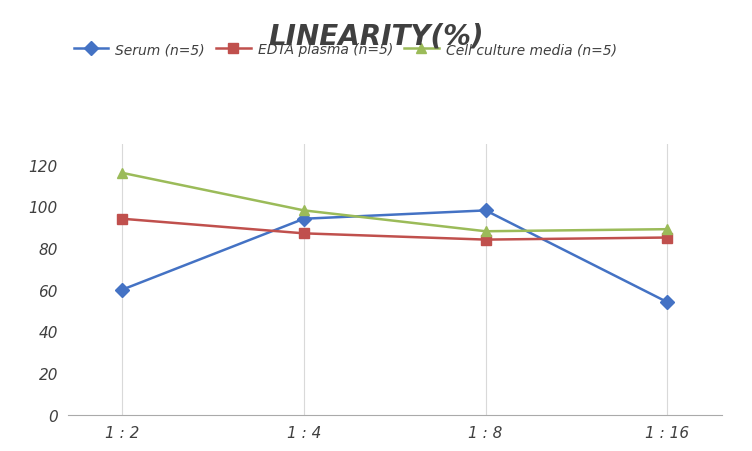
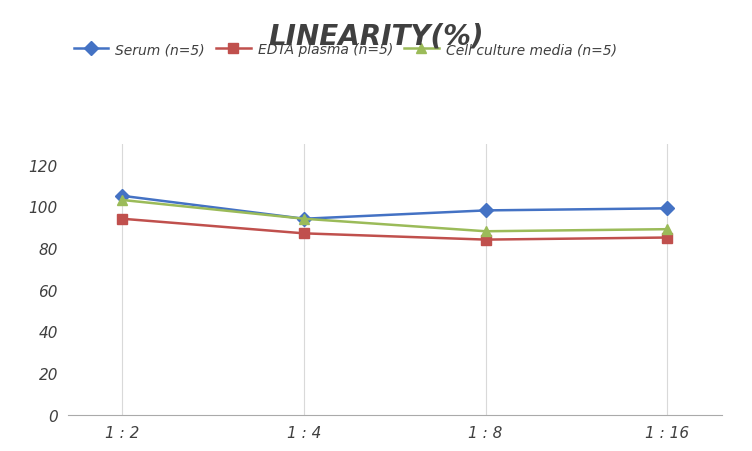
Serum (n=5)/1 : 2: 60 -> 105
Cell culture media (n=5)/1 : 2: 116 -> 103
Cell culture media (n=5)/1 : 4: 98 -> 94
Serum (n=5)/1 : 16: 54 -> 99
